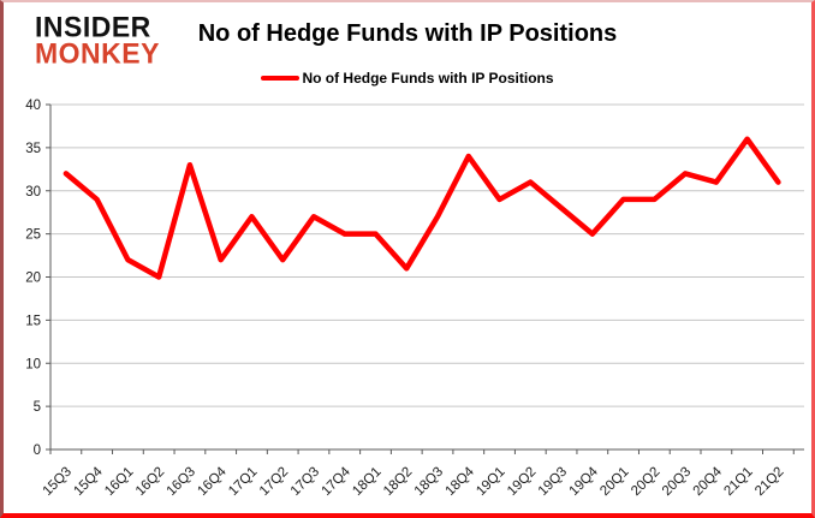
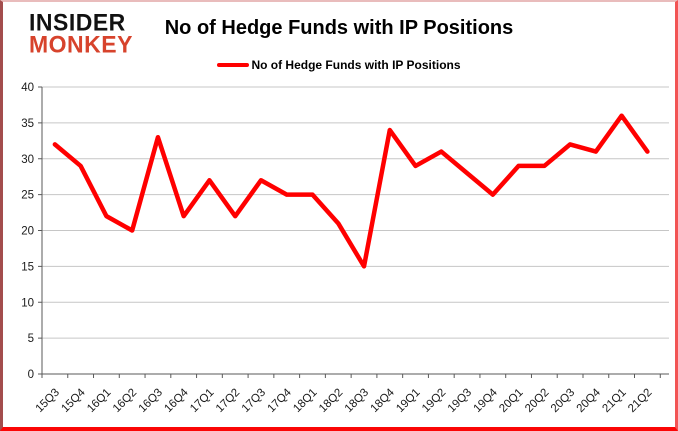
18Q3: 27 -> 15
